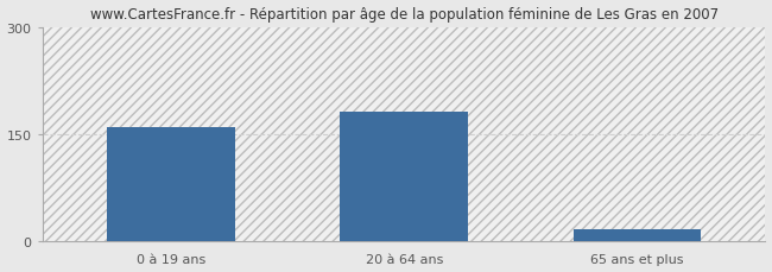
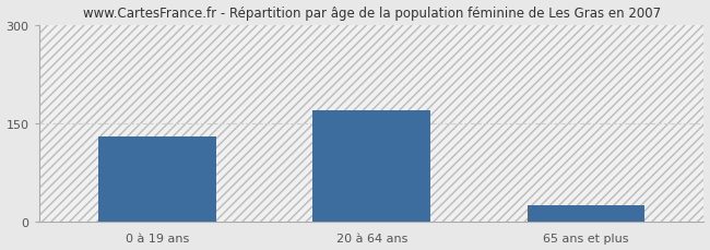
0 à 19 ans: 160 -> 130
20 à 64 ans: 182 -> 170
65 ans et plus: 16 -> 25
